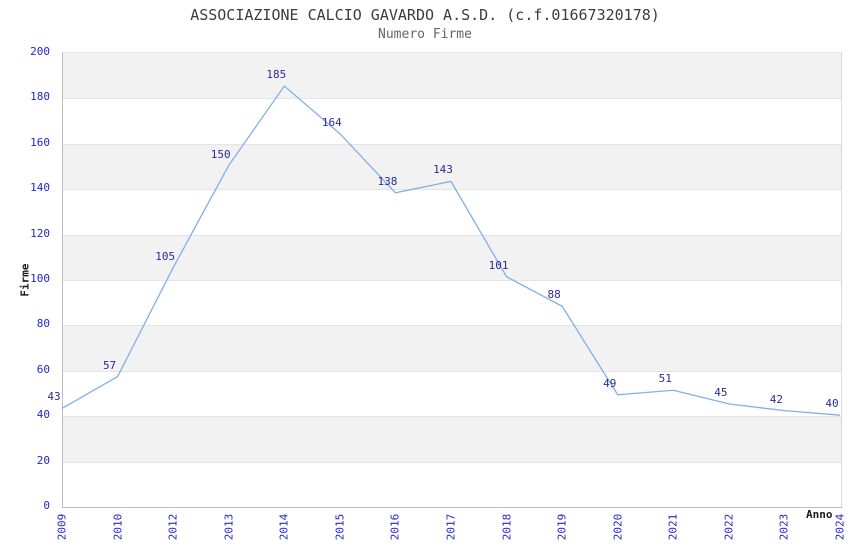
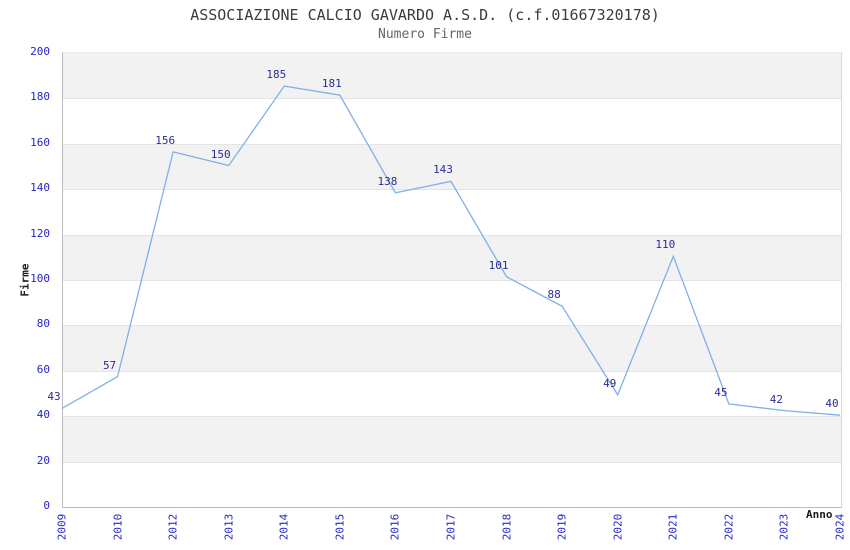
2012: 105 -> 156
2015: 164 -> 181
2021: 51 -> 110
